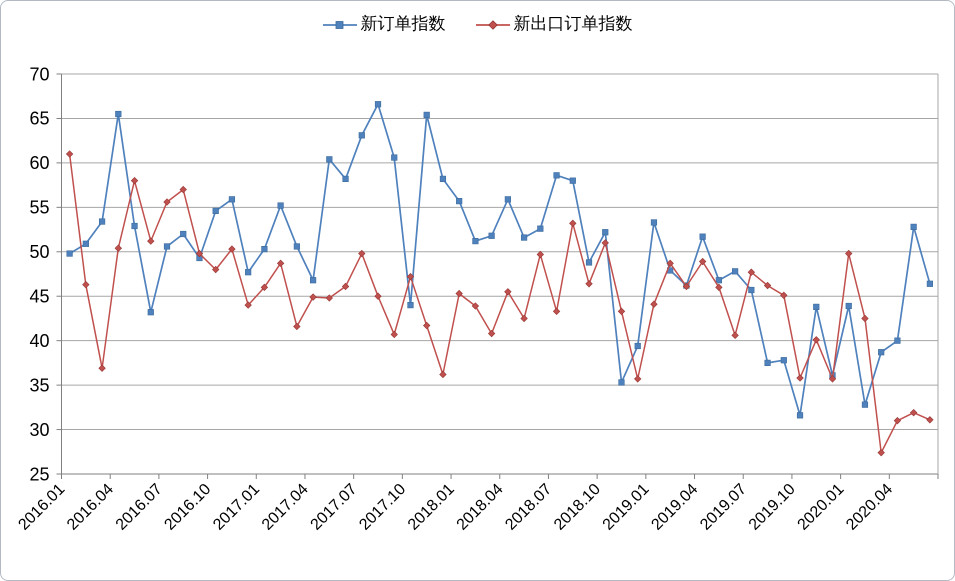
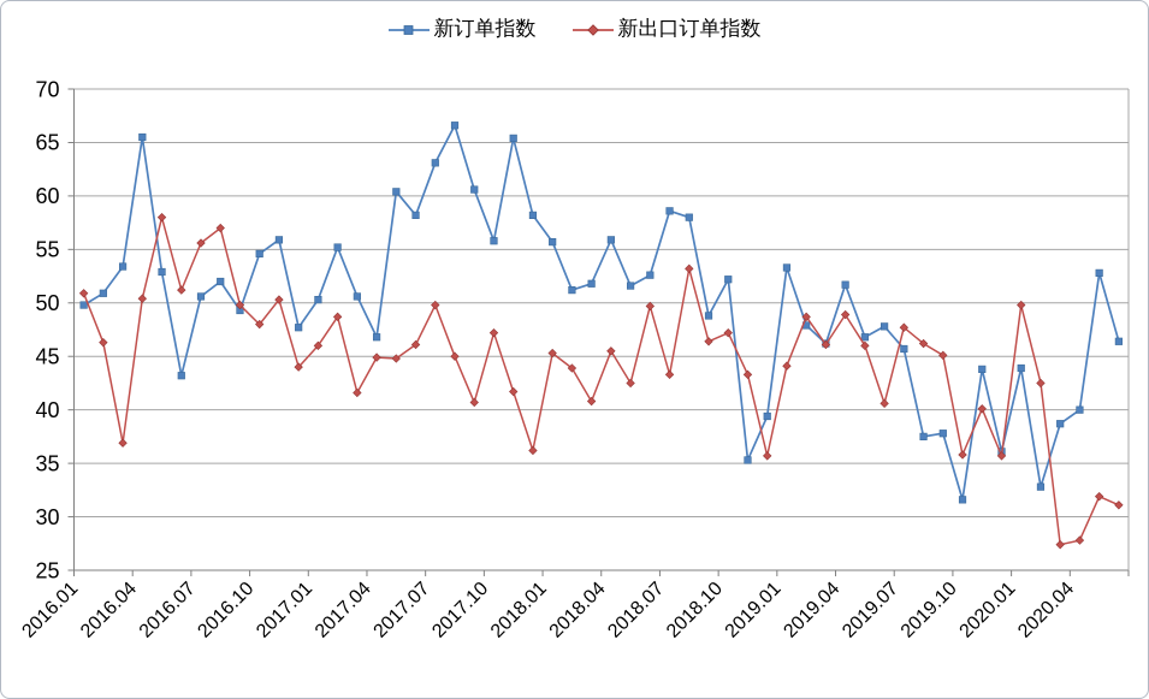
新出口订单指数/2016.01: 61 -> 51
新订单指数/2017.10: 44 -> 56
新出口订单指数/2018.10: 51 -> 47
新出口订单指数/2020.04: 31 -> 28
